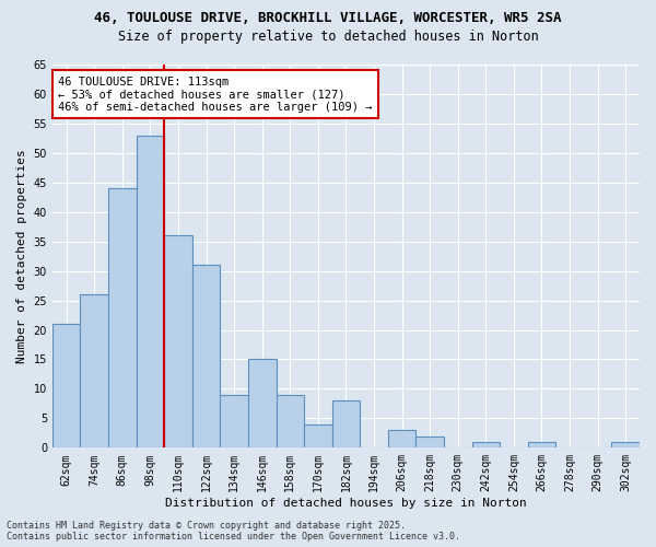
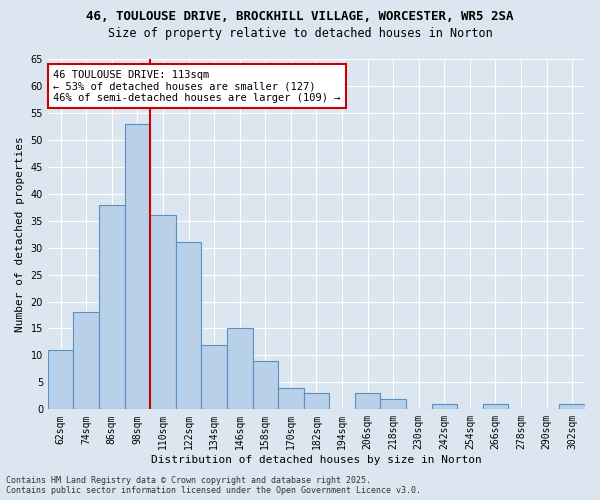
62sqm: 21 -> 11
74sqm: 26 -> 18
86sqm: 44 -> 38
134sqm: 9 -> 12
182sqm: 8 -> 3
